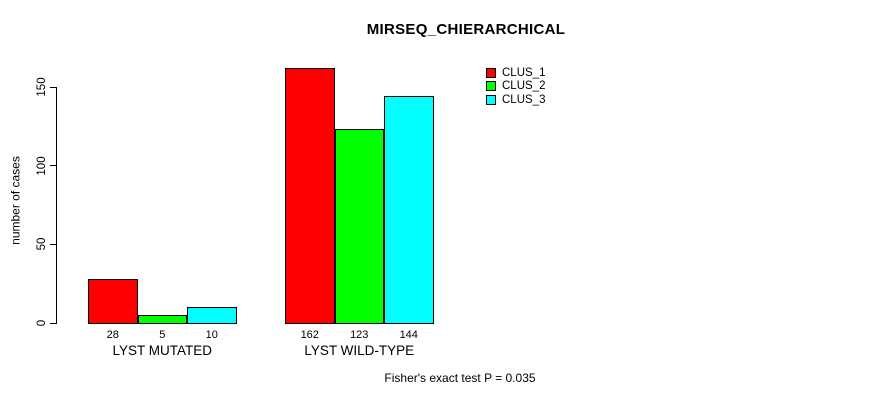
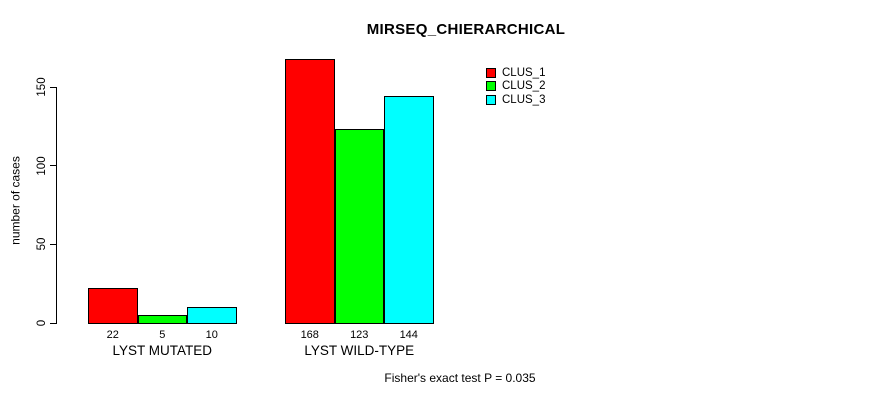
CLUS_1/LYST MUTATED: 28 -> 22
CLUS_1/LYST WILD-TYPE: 162 -> 168
